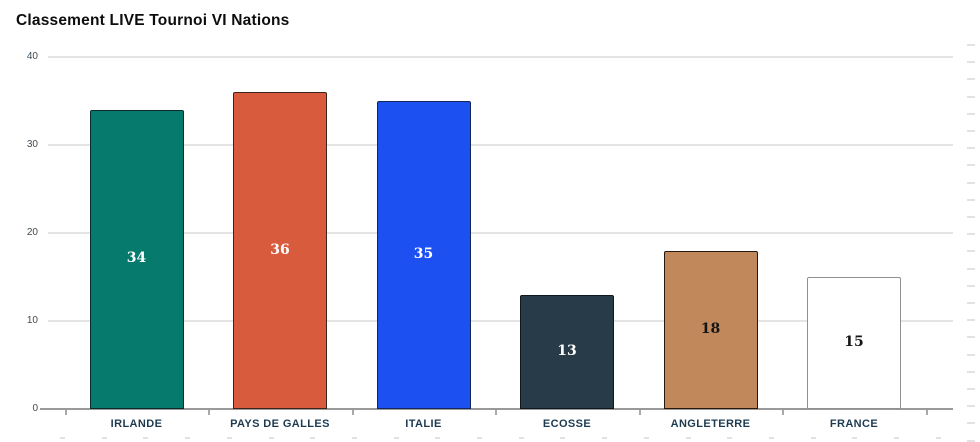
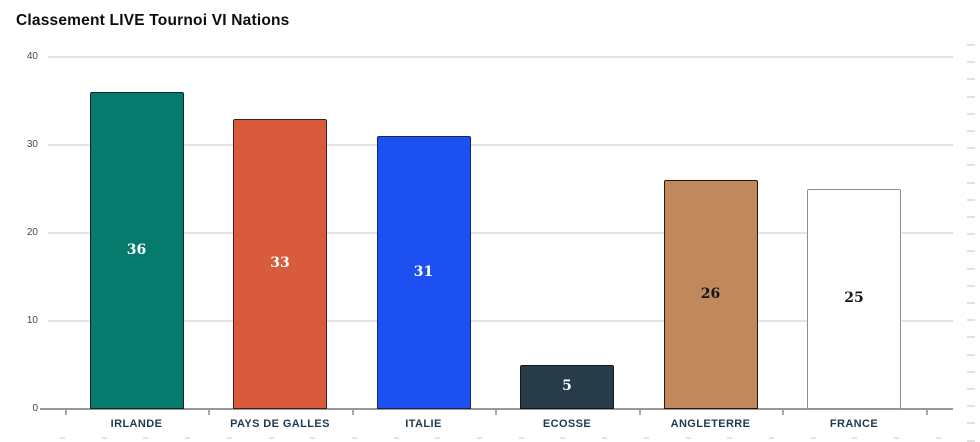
IRLANDE: 34 -> 36
PAYS DE GALLES: 36 -> 33
ITALIE: 35 -> 31
ECOSSE: 13 -> 5
ANGLETERRE: 18 -> 26
FRANCE: 15 -> 25
